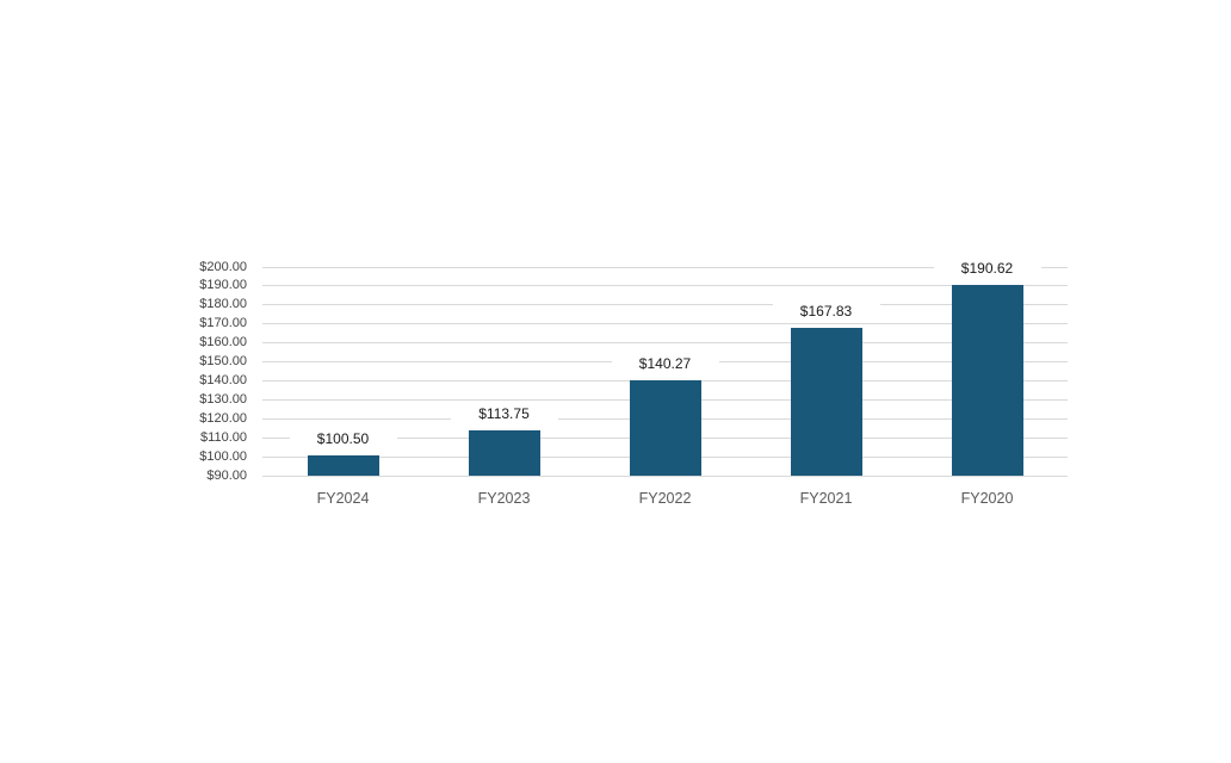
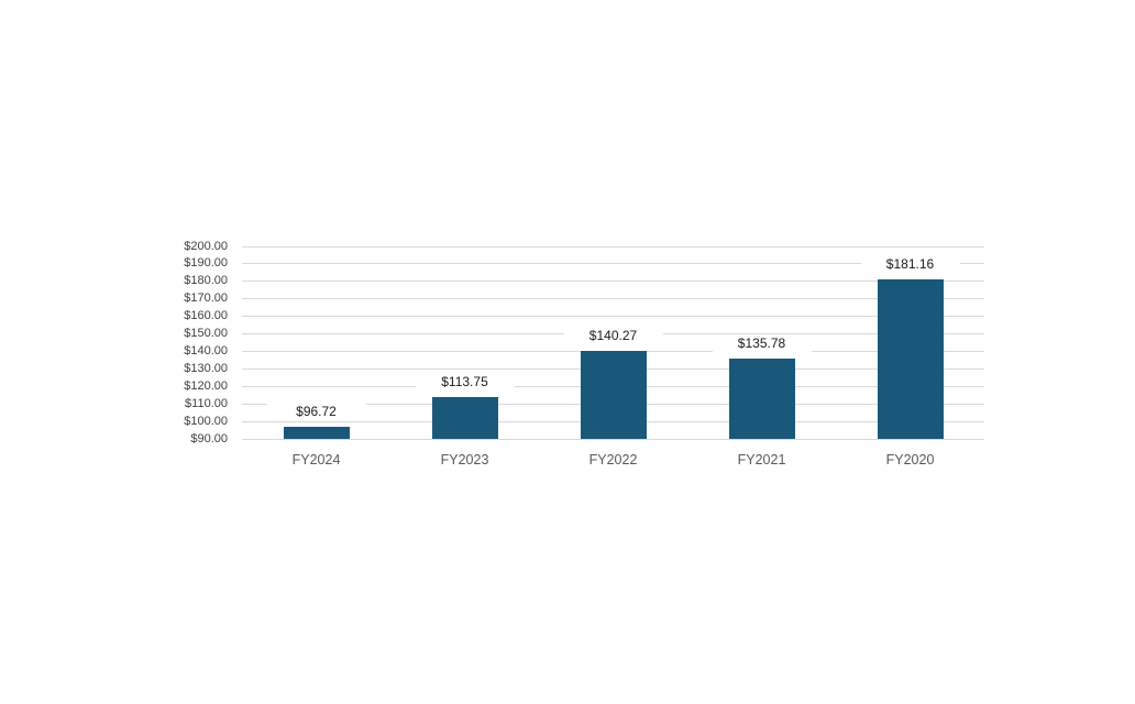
FY2024: $100.50 -> $96.72
FY2021: $167.83 -> $135.78
FY2020: $190.62 -> $181.16
